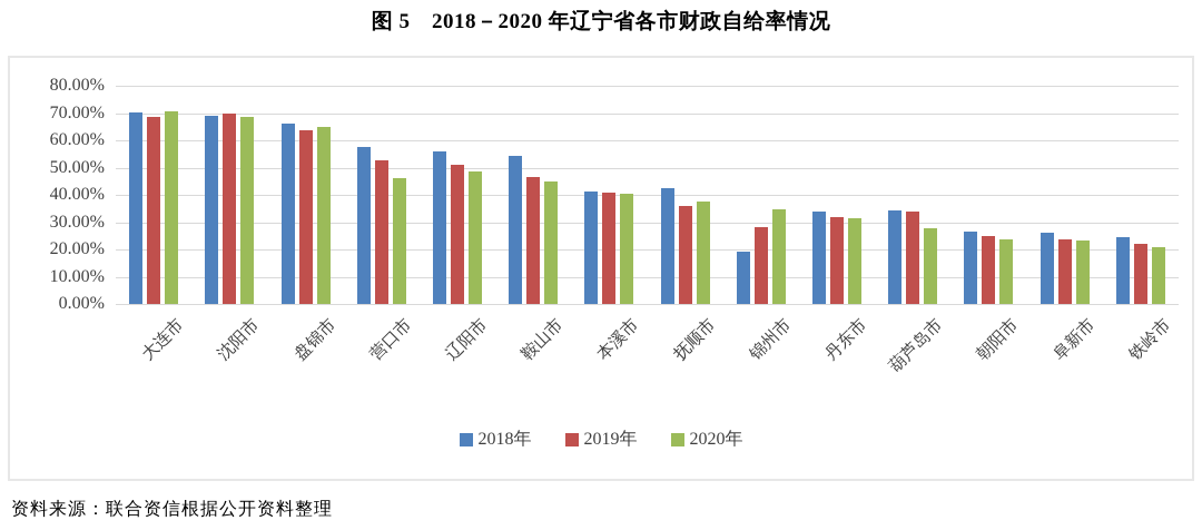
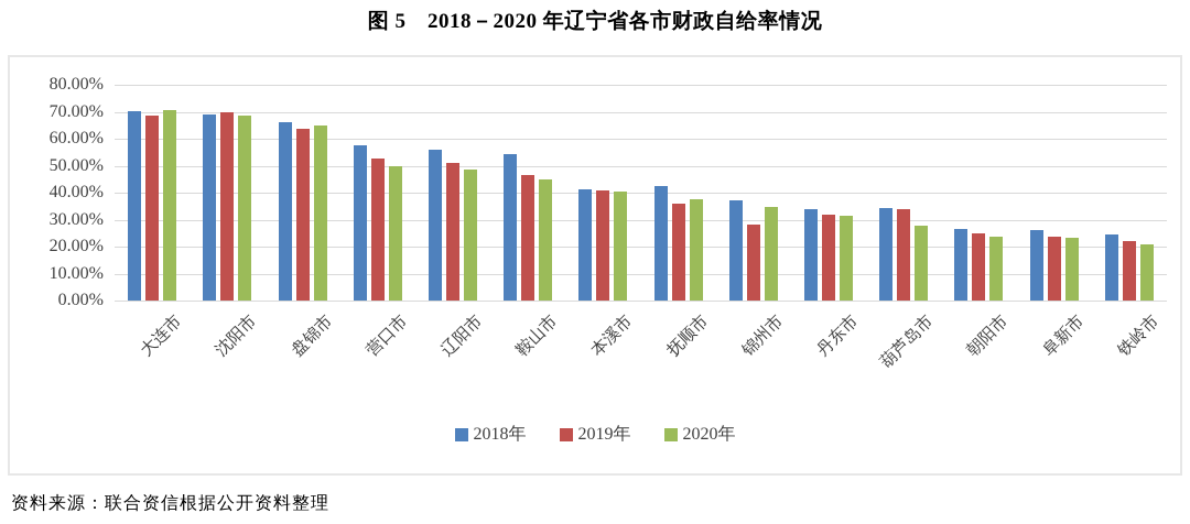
2020年/营口市: 46% -> 50%
2018年/锦州市: 19% -> 37%
